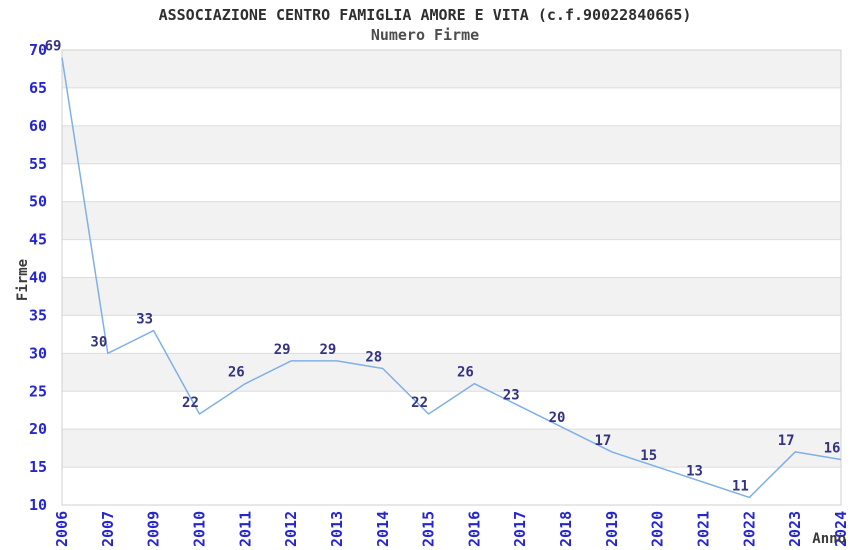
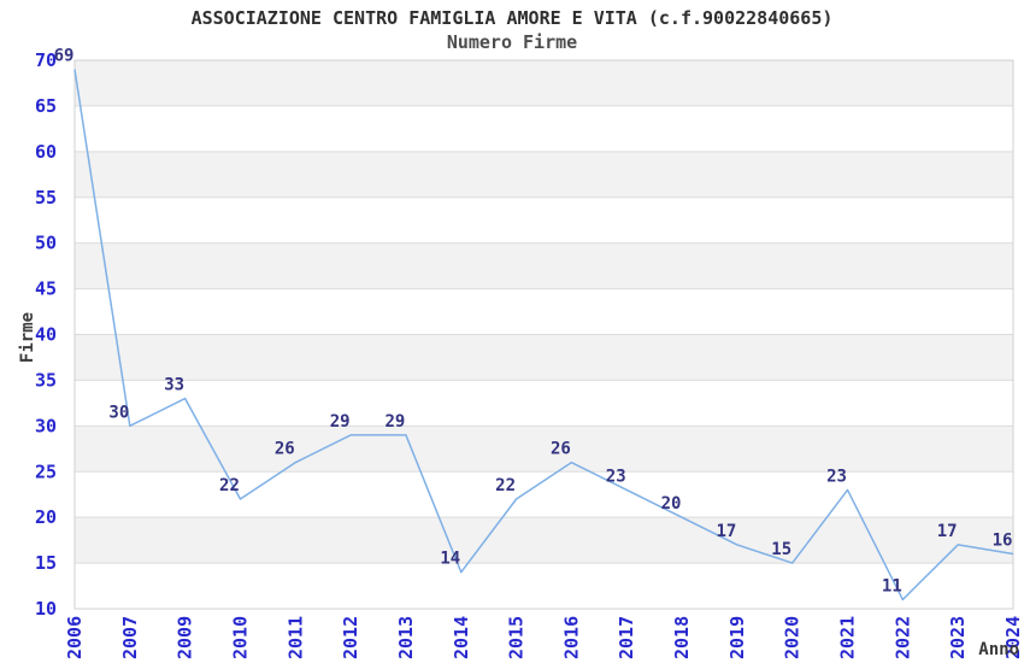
2014: 28 -> 14
2021: 13 -> 23
